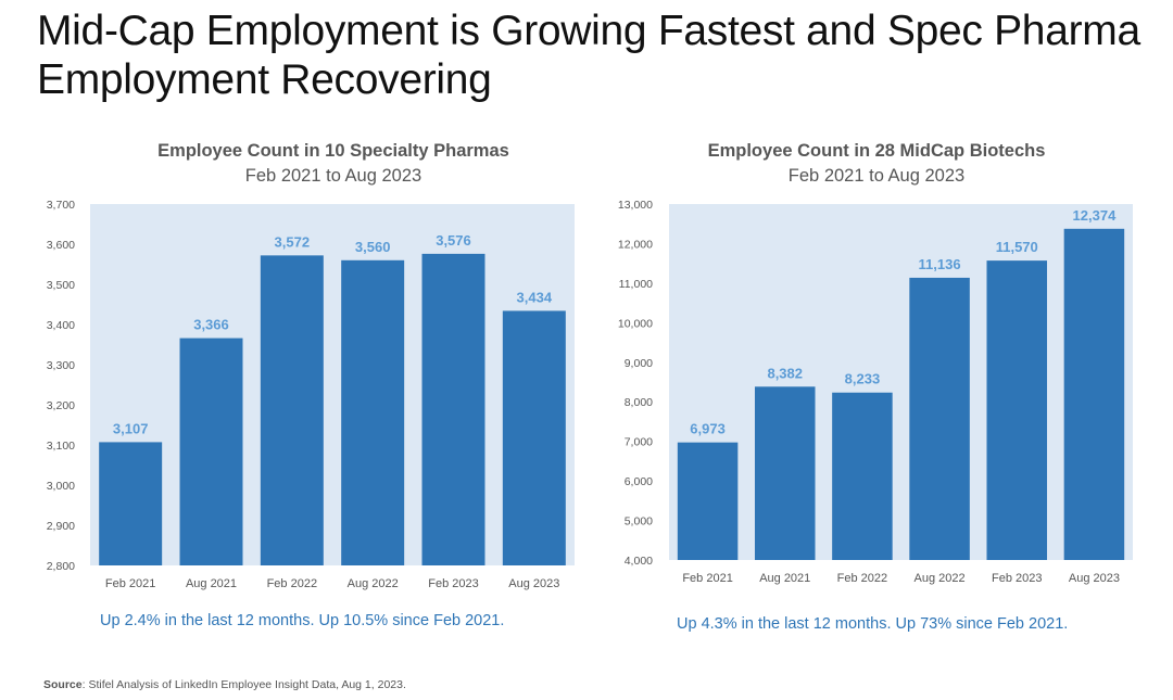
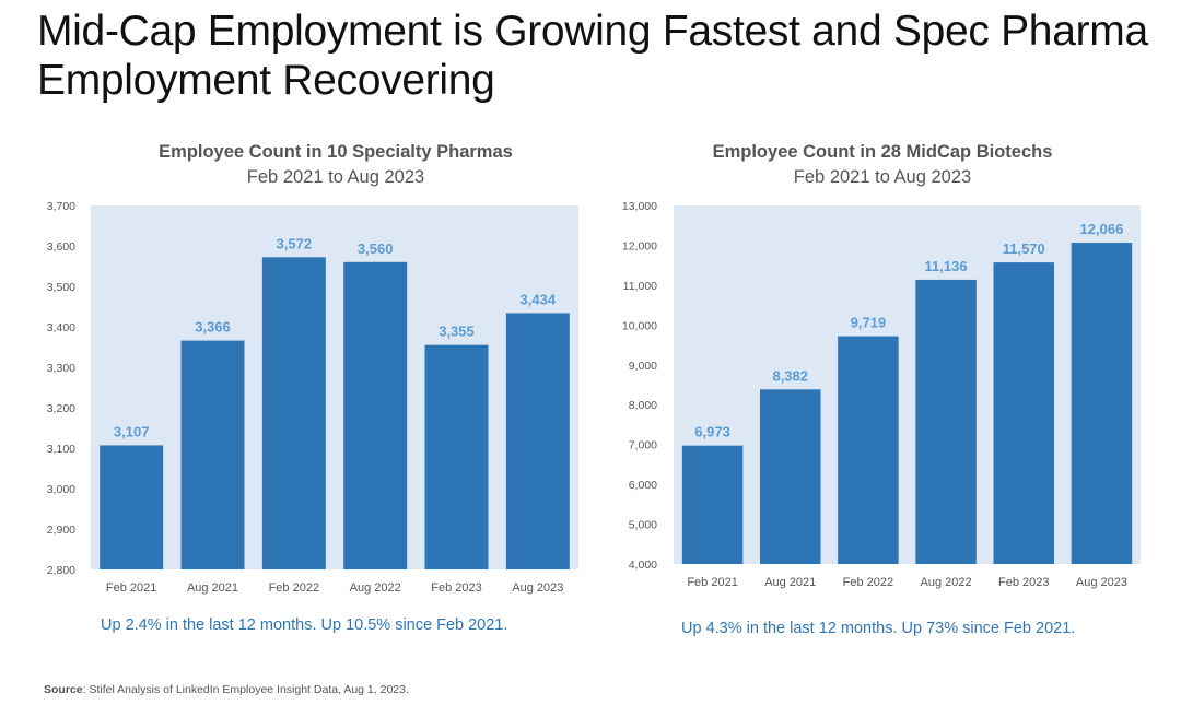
Employee Count in 10 Specialty Pharmas/Feb 2023: 3,576 -> 3,355
Employee Count in 28 MidCap Biotechs/Feb 2022: 8,233 -> 9,719
Employee Count in 28 MidCap Biotechs/Aug 2023: 12,374 -> 12,066
